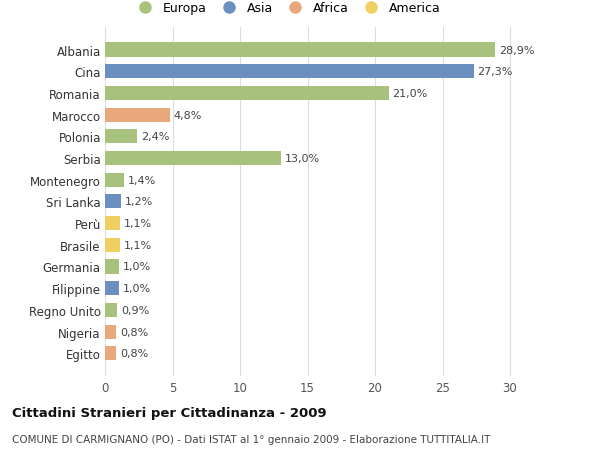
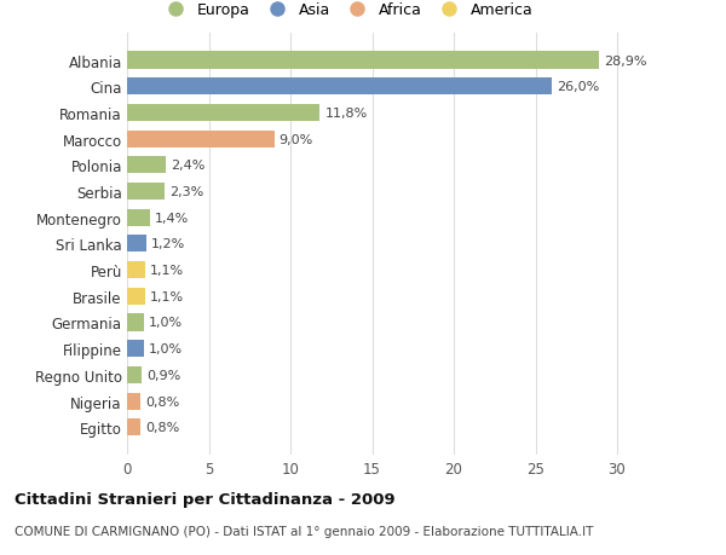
Cina: 27,3% -> 26,0%
Romania: 21,0% -> 11,8%
Marocco: 4,8% -> 9,0%
Serbia: 13,0% -> 2,3%
